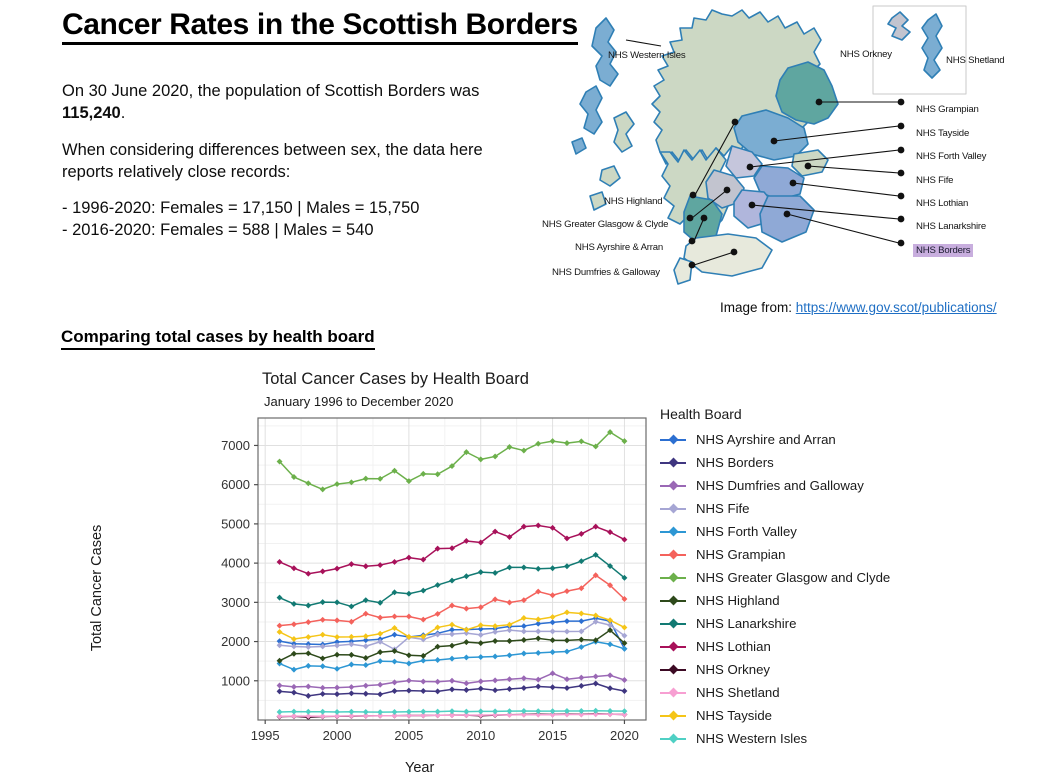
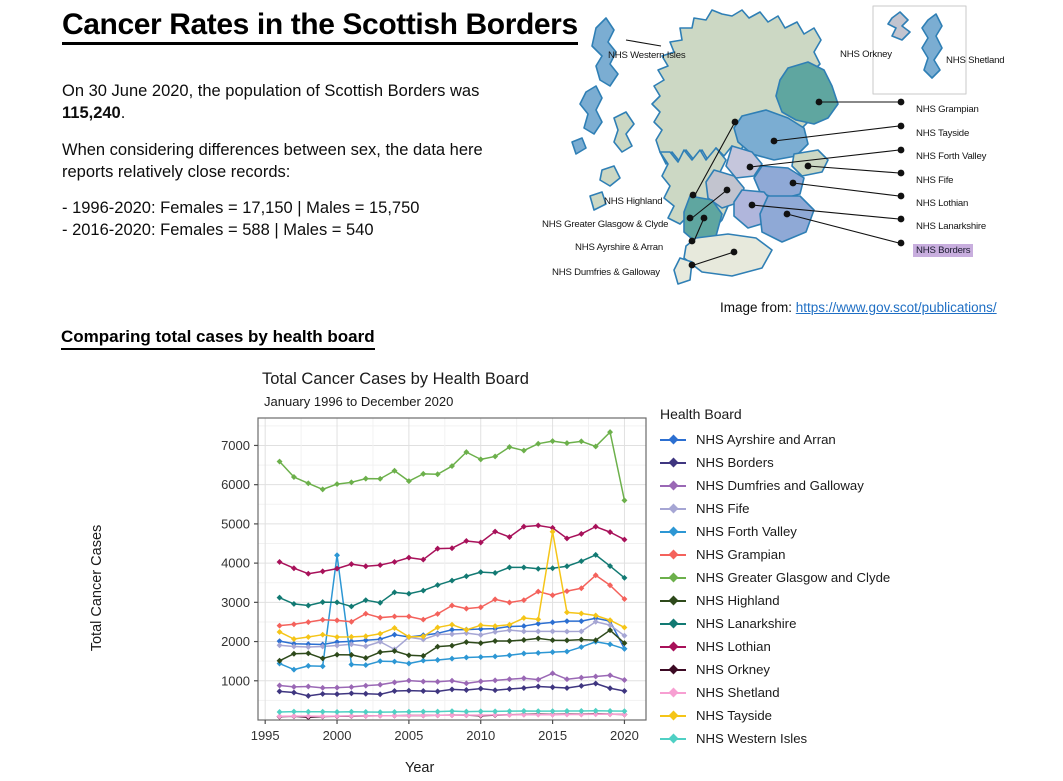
NHS Forth Valley/2000: 1300 -> 4200
NHS Tayside/2015: 2600 -> 4800
NHS Greater Glasgow and Clyde/2020: 7100 -> 5600
